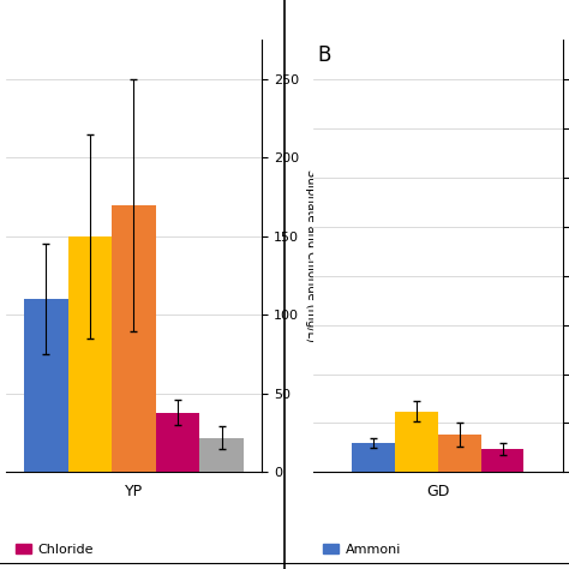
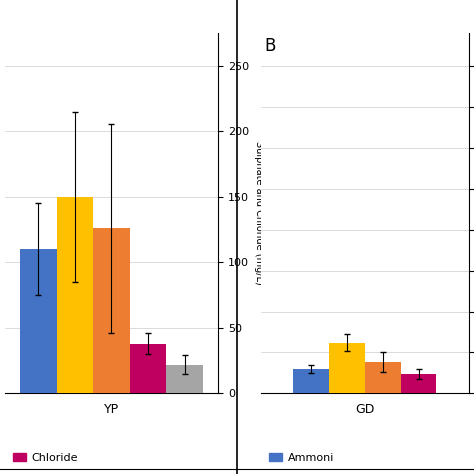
YP: 170 -> 126
